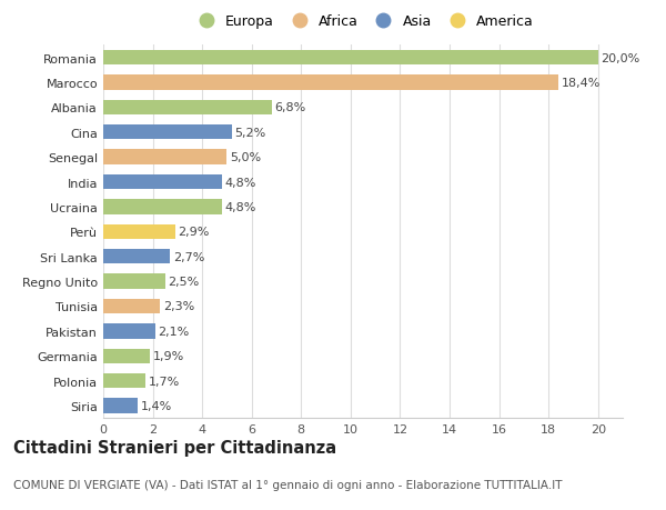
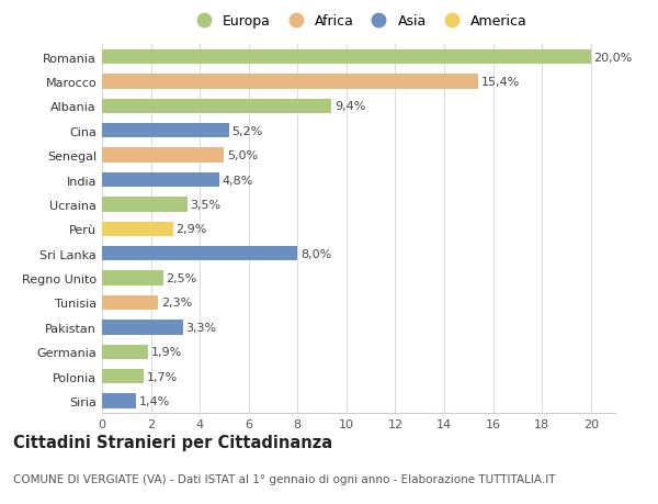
Marocco: 18,4% -> 15,4%
Albania: 6,8% -> 9,4%
Ucraina: 4,8% -> 3,5%
Sri Lanka: 2,7% -> 8,0%
Pakistan: 2,1% -> 3,3%
